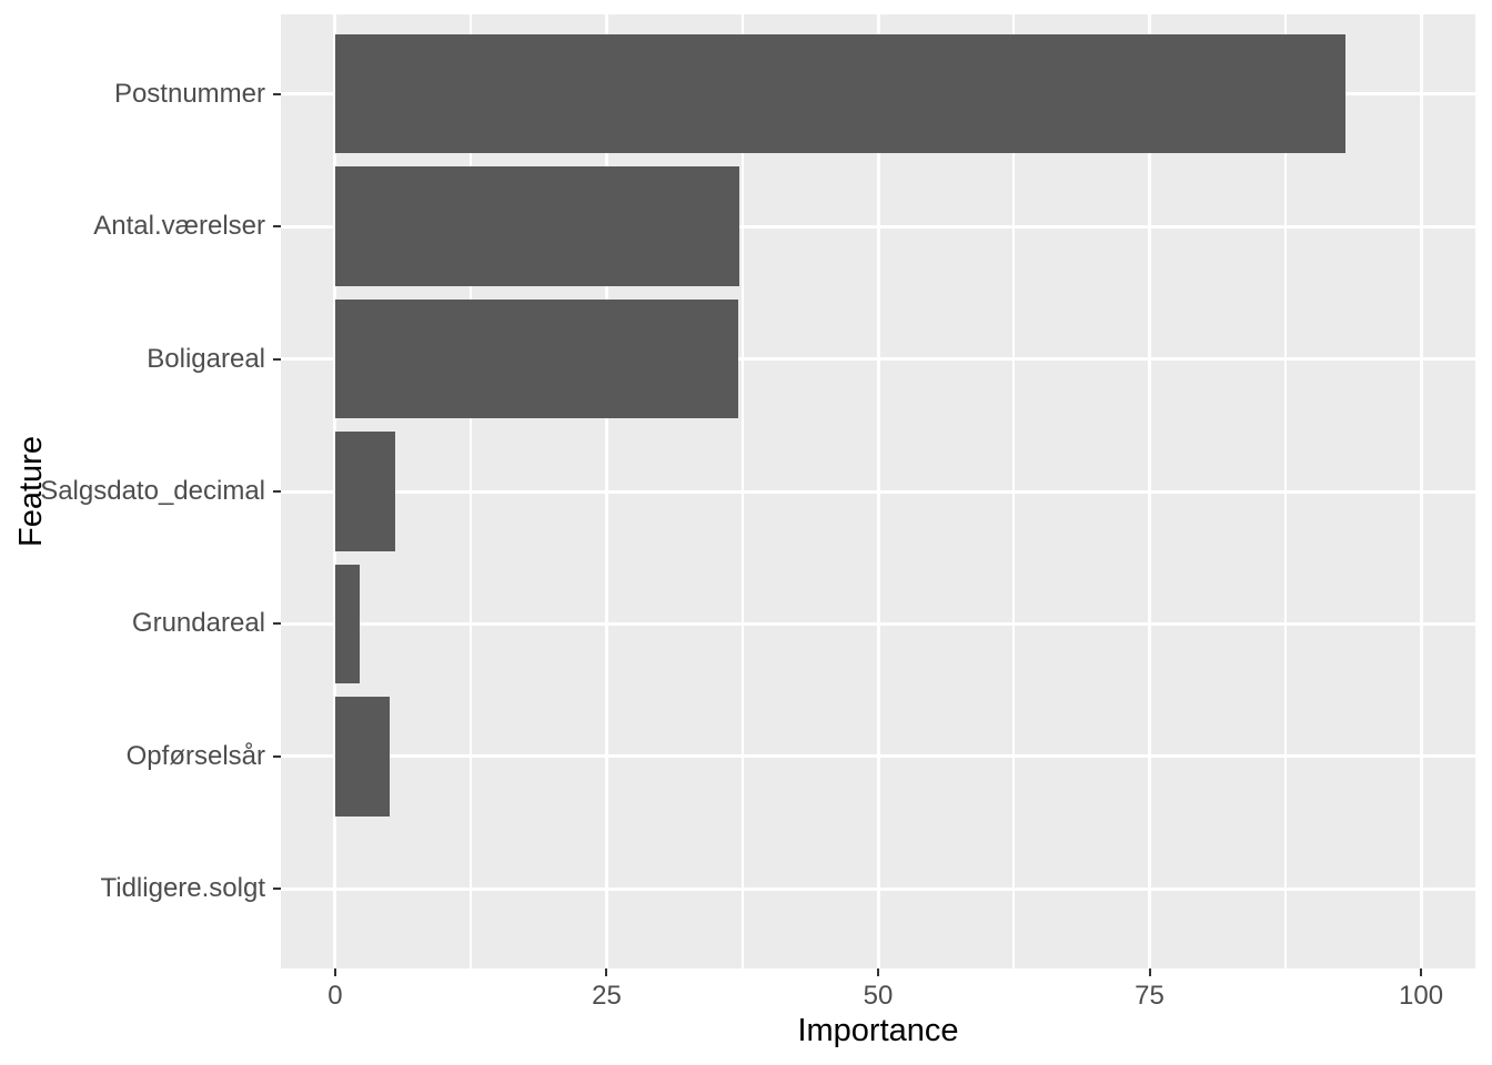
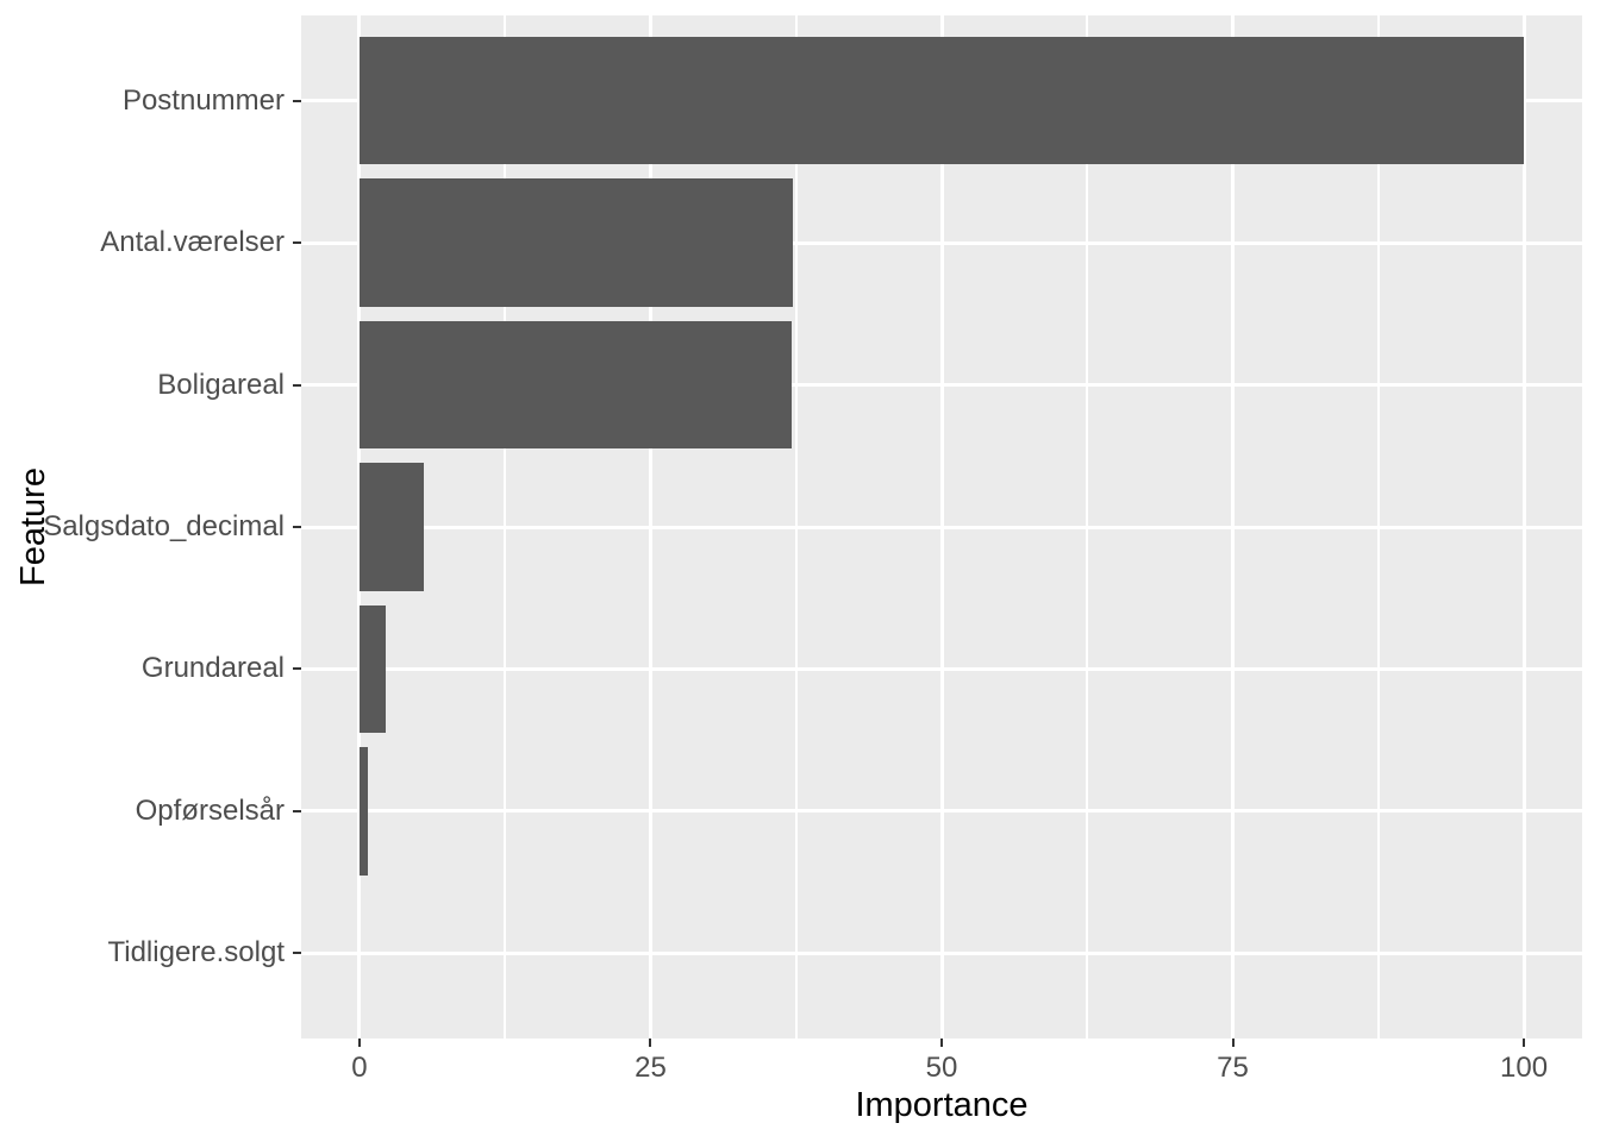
Postnummer: 93 -> 100
Opførselsår: 5 -> 1
